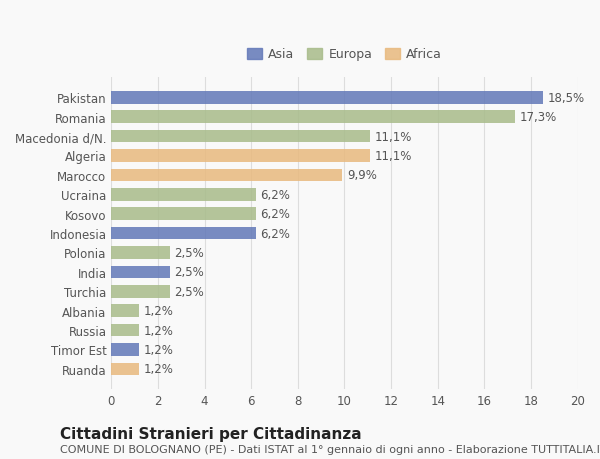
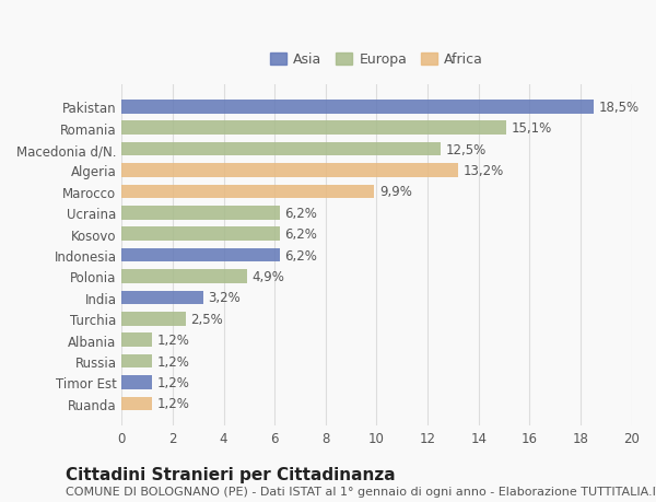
Romania: 17,3% -> 15,1%
Macedonia d/N.: 11,1% -> 12,5%
Algeria: 11,1% -> 13,2%
Polonia: 2,5% -> 4,9%
India: 2,5% -> 3,2%
